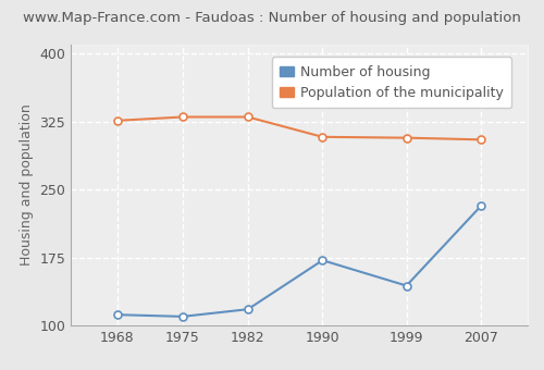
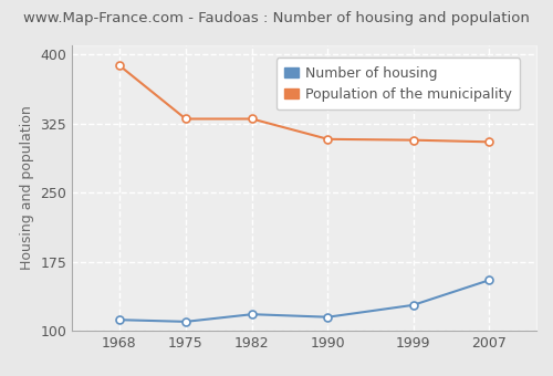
Population of the municipality/1968: 326 -> 388
Number of housing/1990: 172 -> 115
Number of housing/1999: 144 -> 128
Number of housing/2007: 232 -> 155
